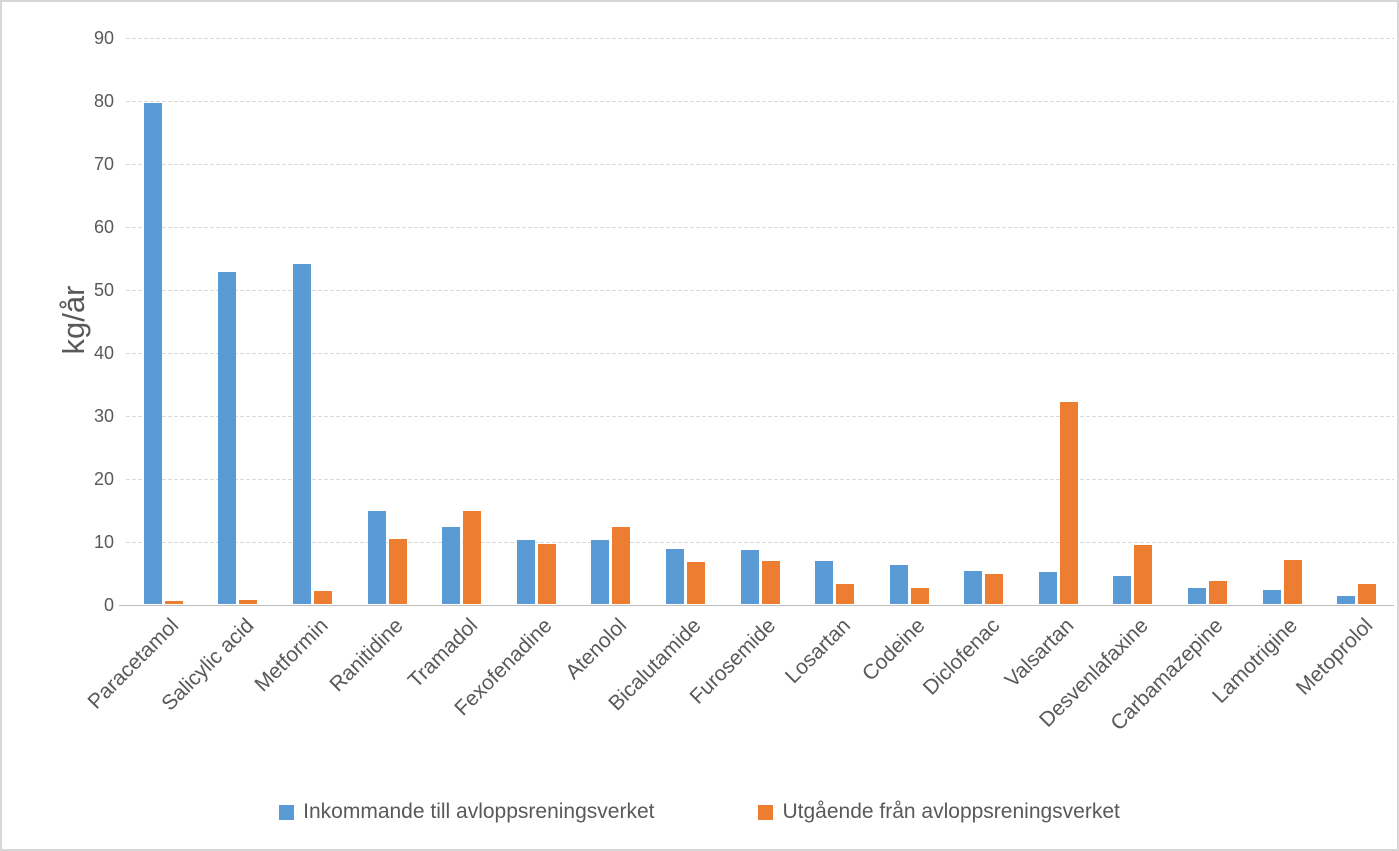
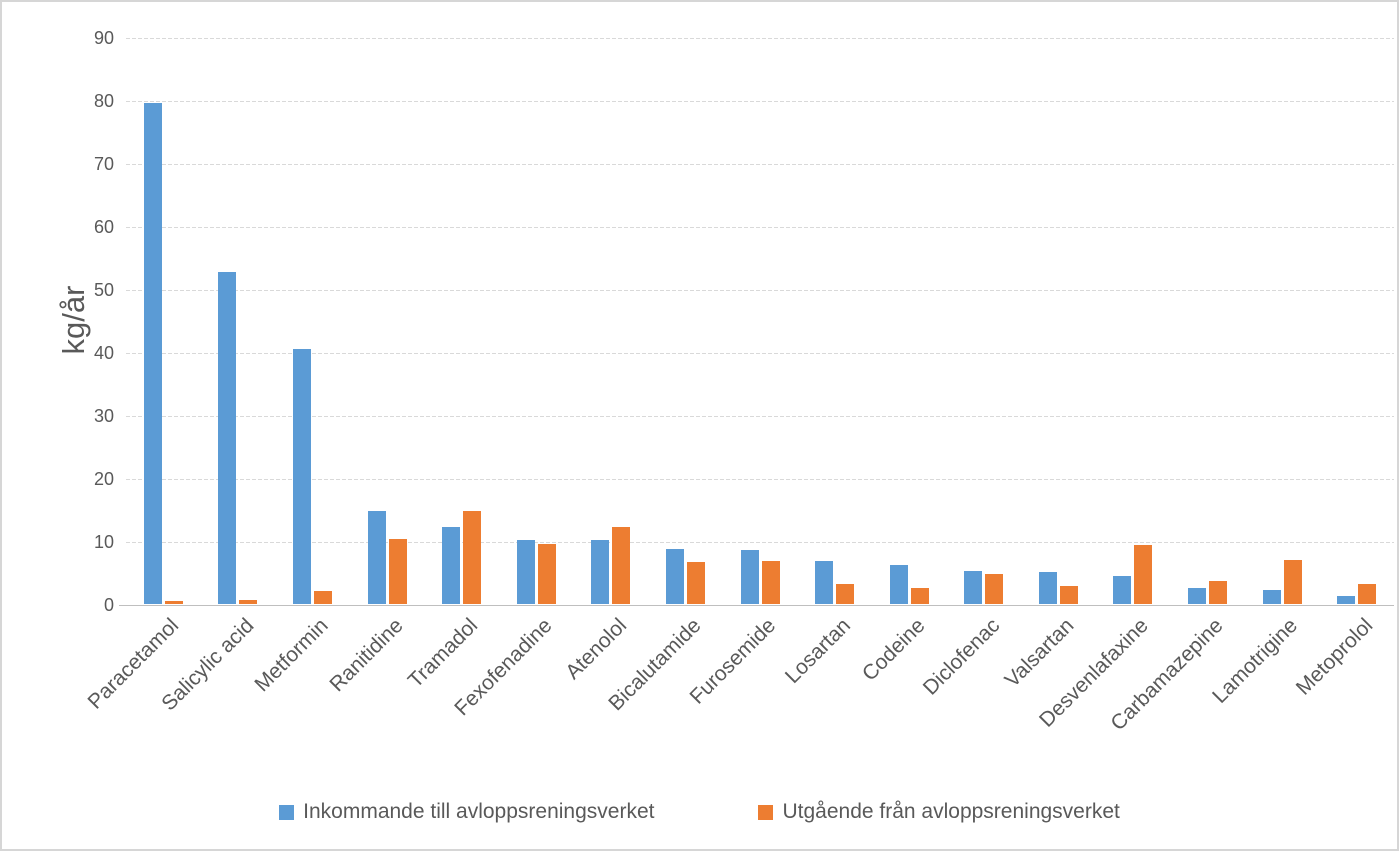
Inkommande till avloppsreningsverket/Metformin: 54 -> 40
Utgående från avloppsreningsverket/Valsartan: 32 -> 3
